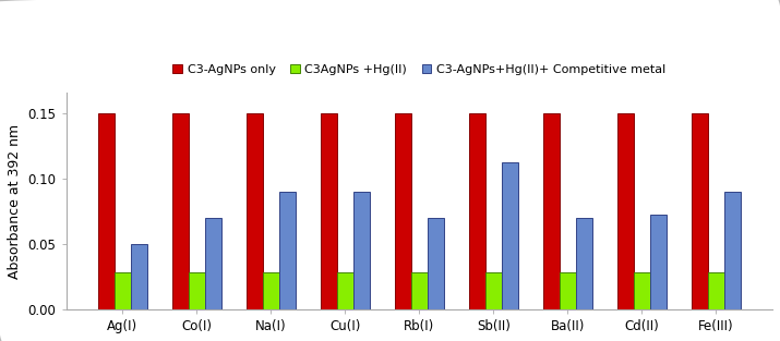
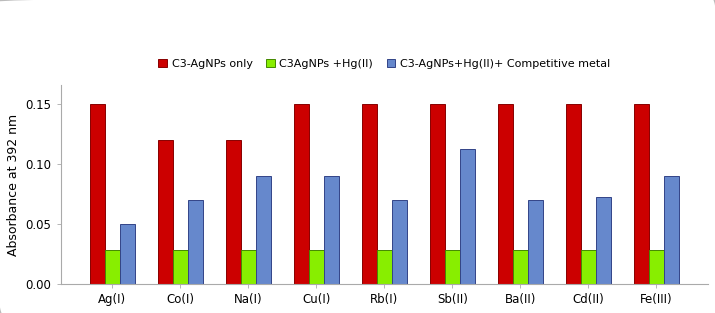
C3-AgNPs only/Co(I): 0.15 -> 0.12
C3-AgNPs only/Na(I): 0.15 -> 0.12
